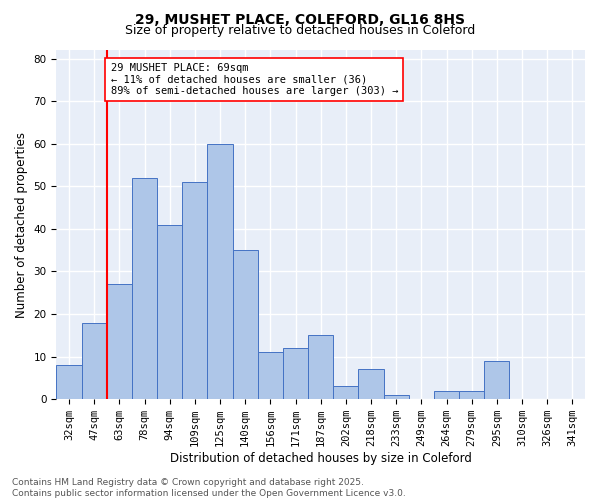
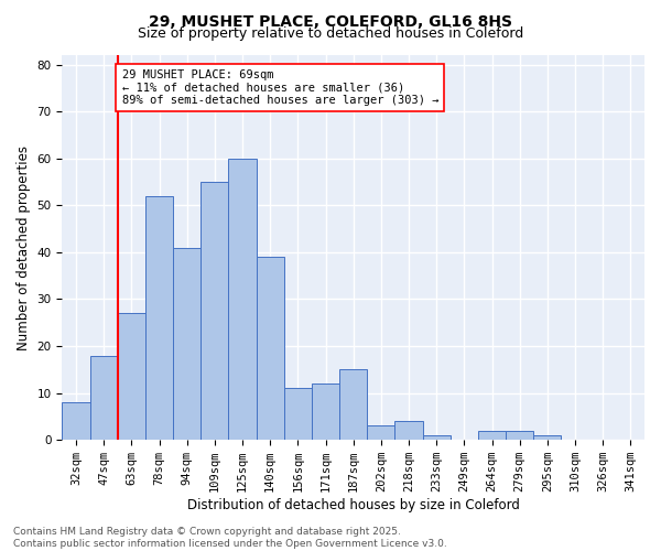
109sqm: 51 -> 55
140sqm: 35 -> 39
218sqm: 7 -> 4
295sqm: 9 -> 1
